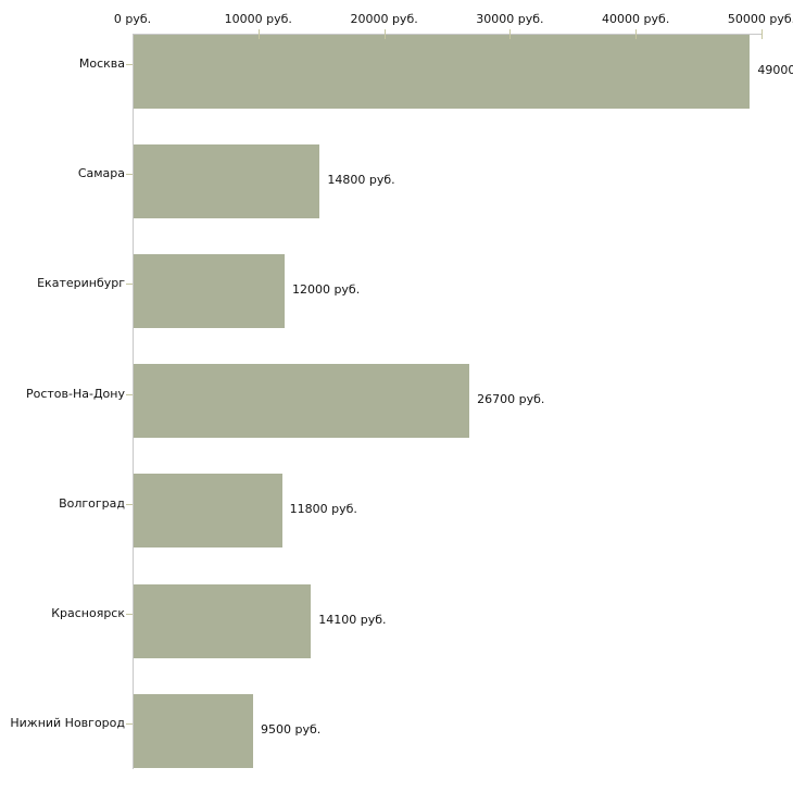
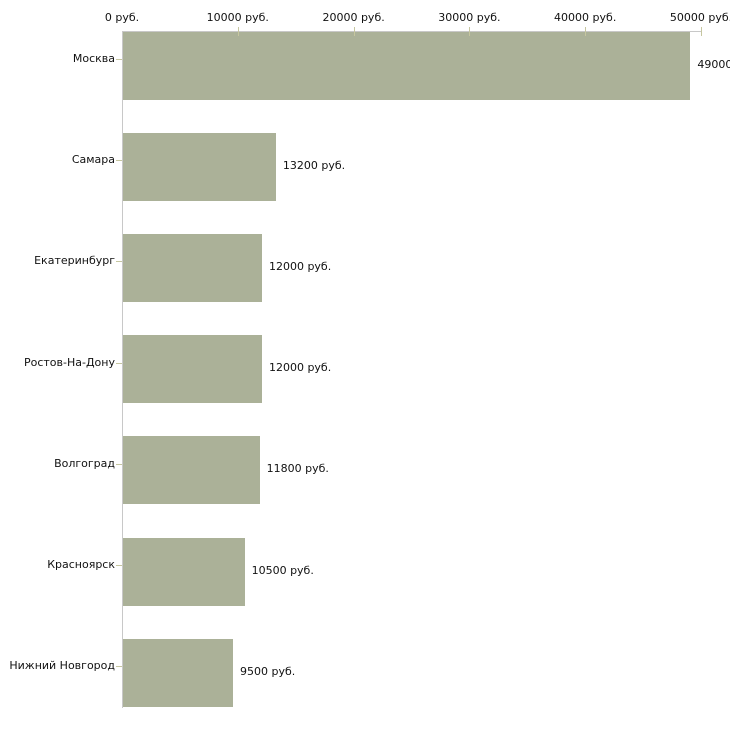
Самара: 14800 -> 13200
Ростов-На-Дону: 26700 -> 12000
Красноярск: 14100 -> 10500
